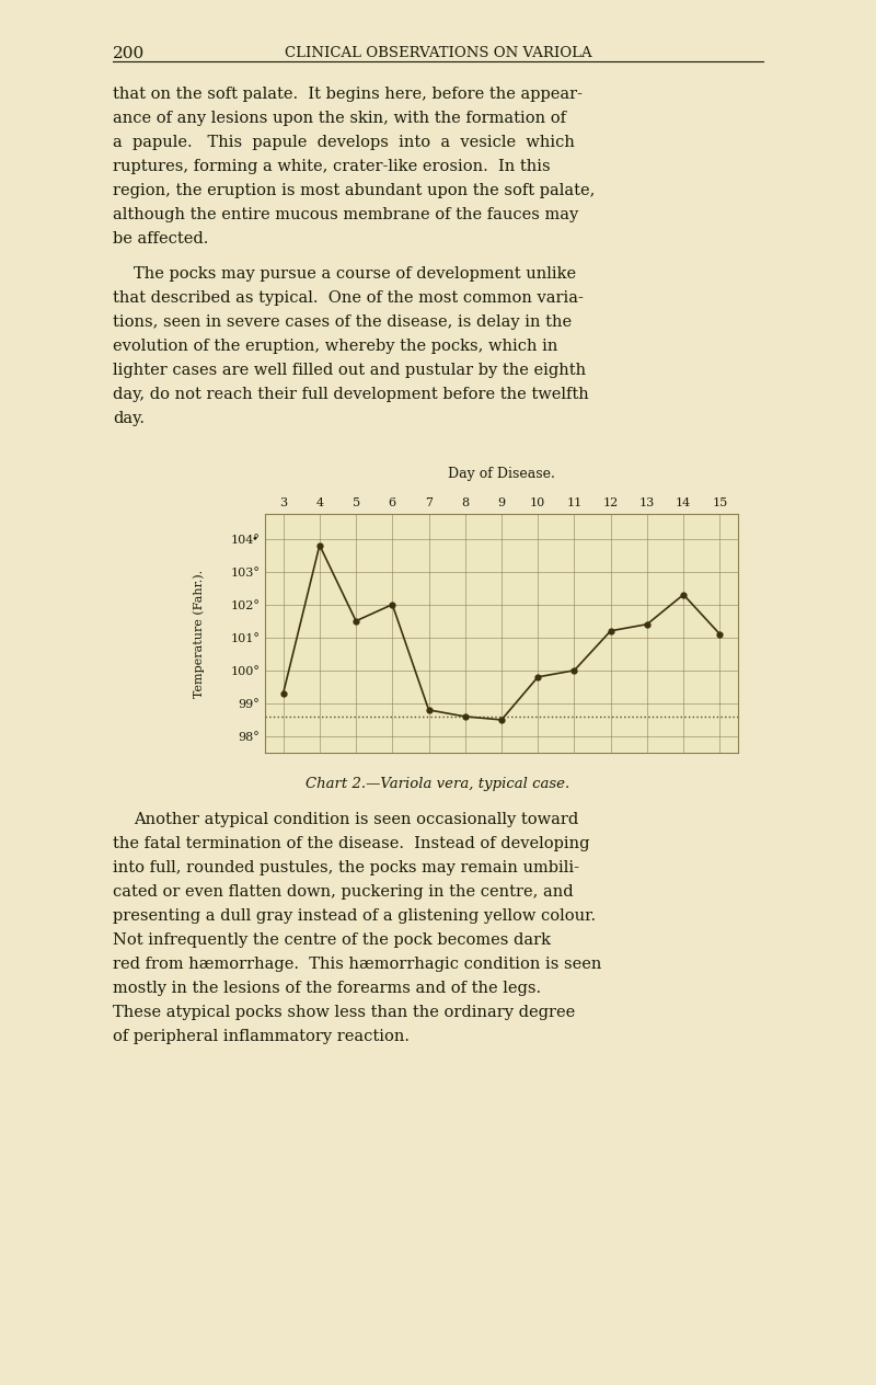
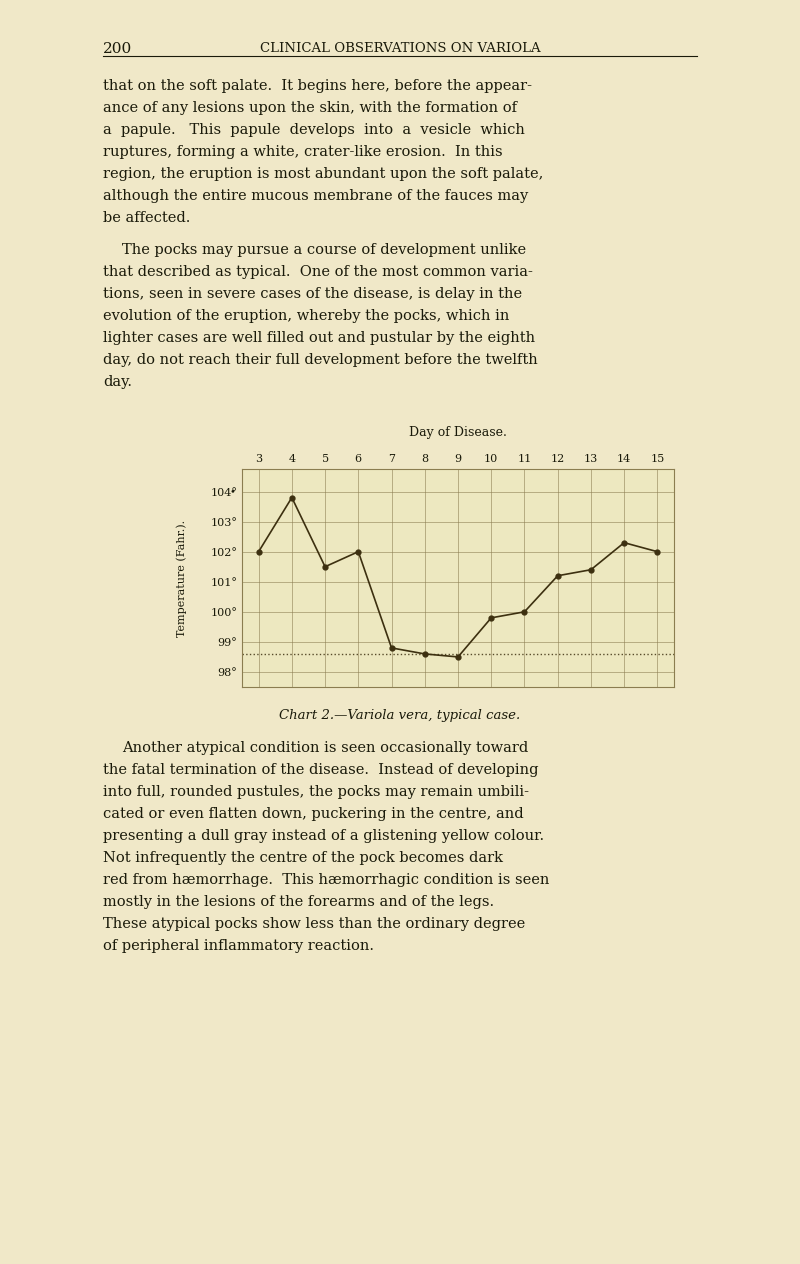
3: 99.3° -> 102.0°
15: 101.1° -> 102.0°
